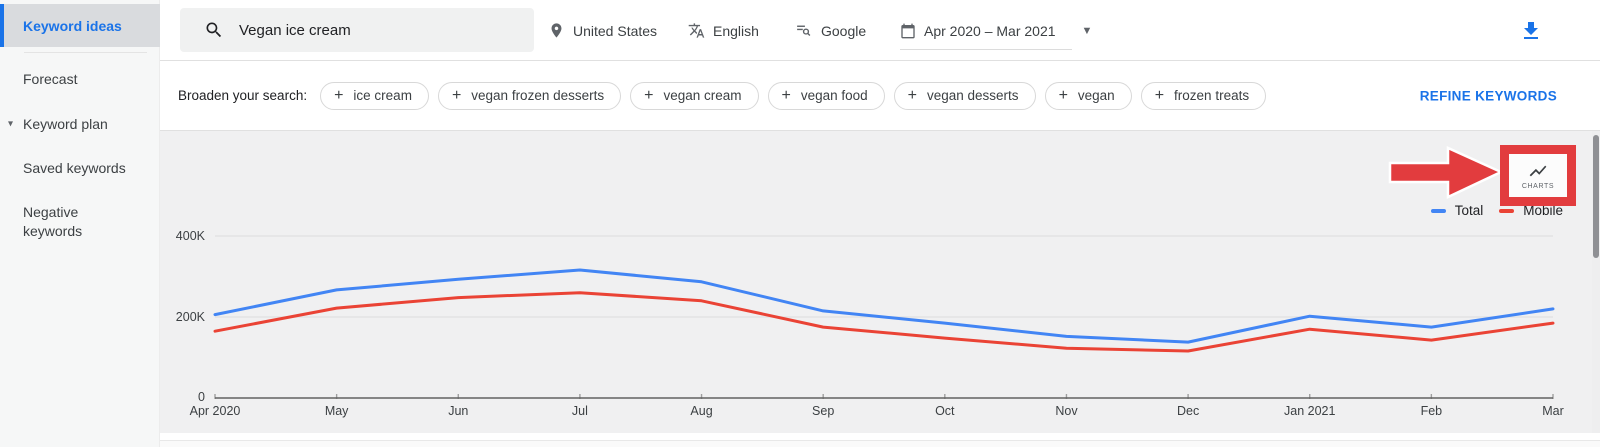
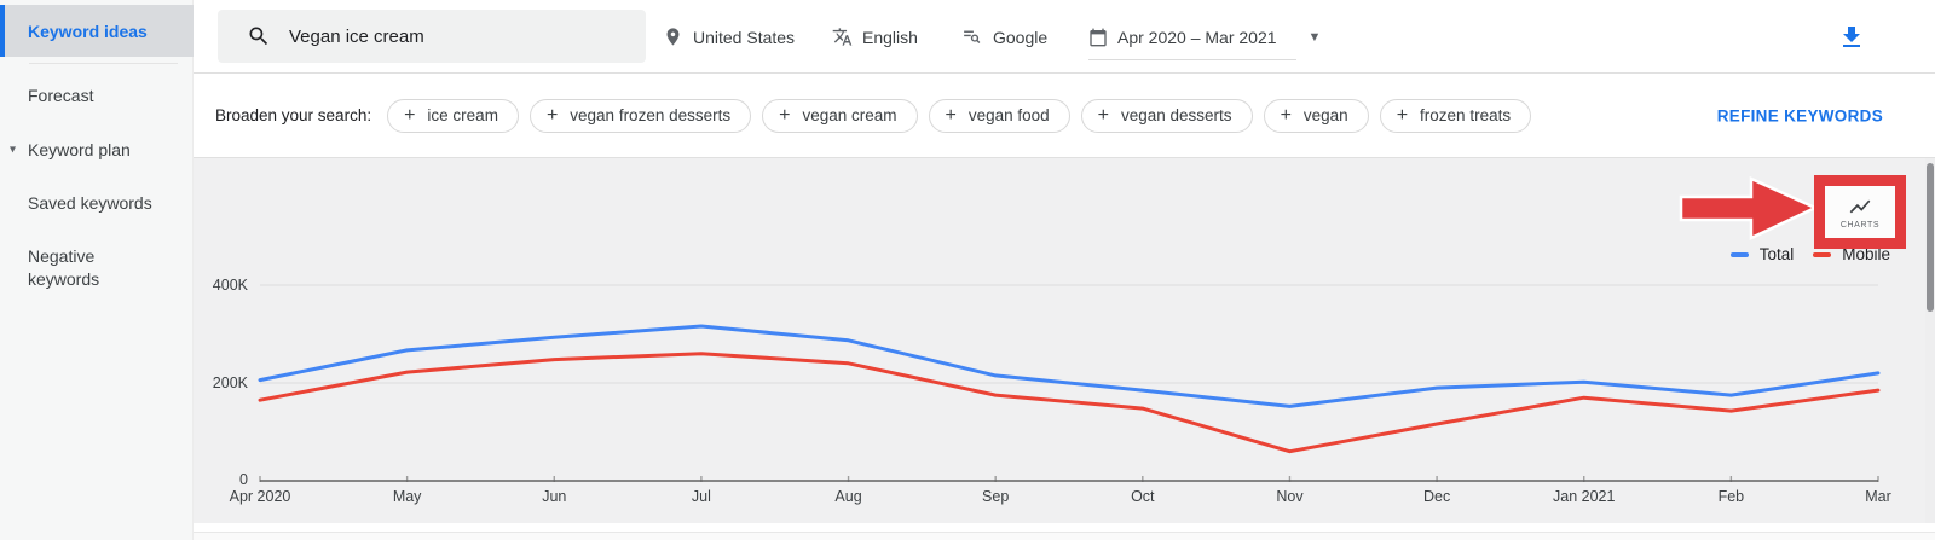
Mobile/Nov: 120K -> 60K
Total/Dec: 140K -> 190K
